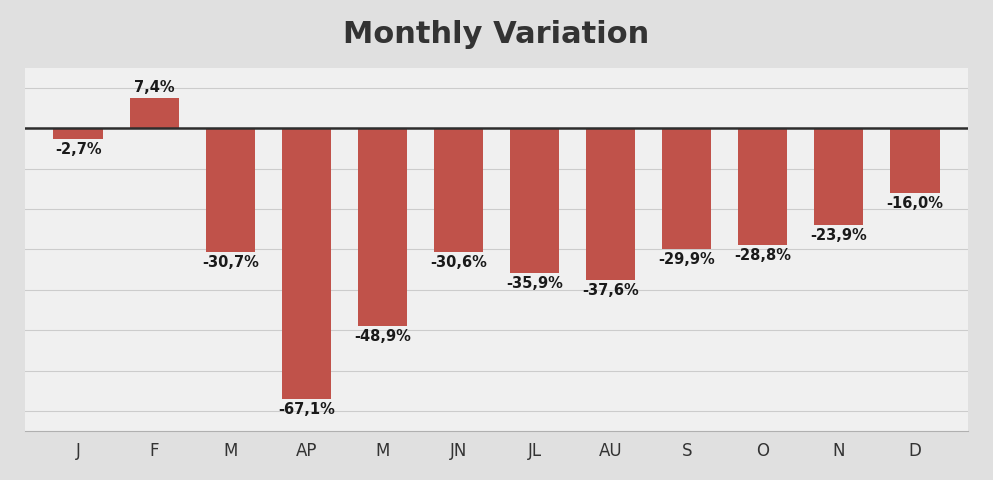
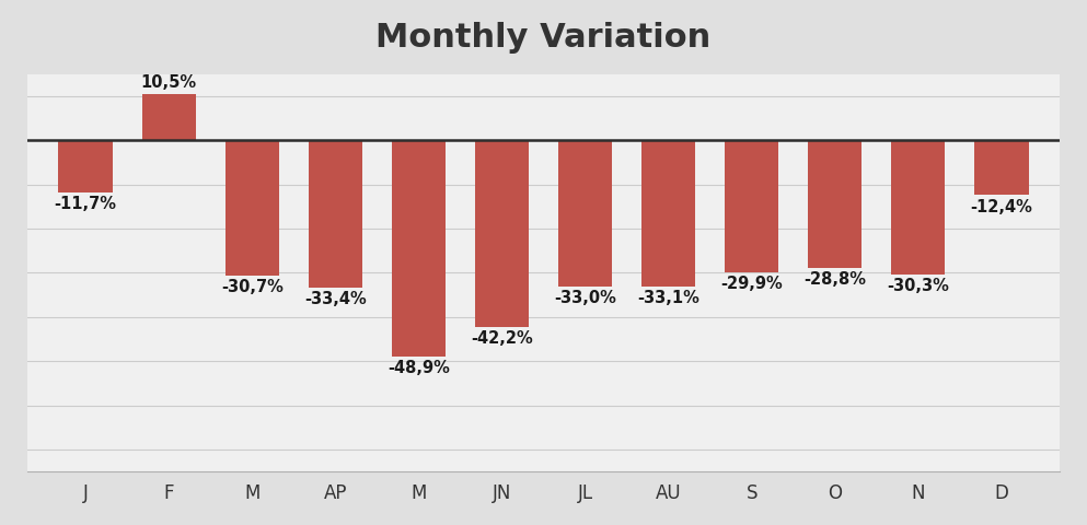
J: -2,7% -> -11,7%
F: 7,4% -> 10,5%
AP: -67,1% -> -33,4%
JN: -30,6% -> -42,2%
JL: -35,9% -> -33,0%
AU: -37,6% -> -33,1%
N: -23,9% -> -30,3%
D: -16,0% -> -12,4%
